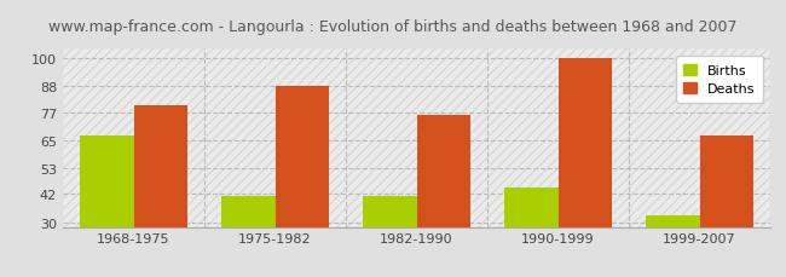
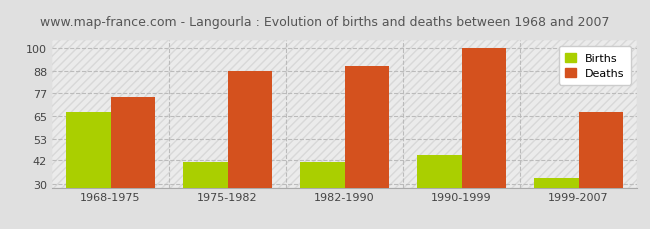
Deaths/1968-1975: 80 -> 75
Deaths/1982-1990: 76 -> 91
